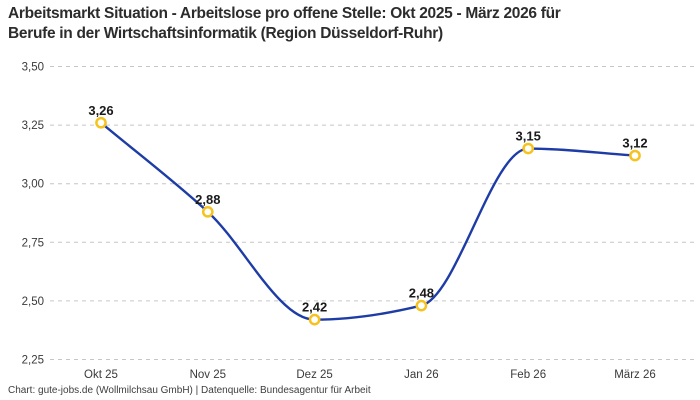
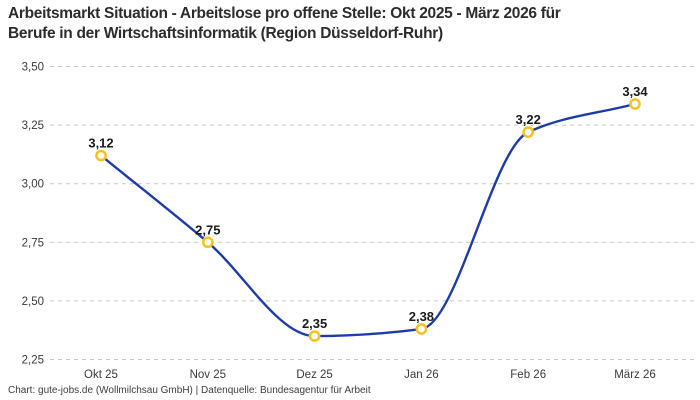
Okt 25: 3,26 -> 3,12
Nov 25: 2,88 -> 2,75
Dez 25: 2,42 -> 2,35
Jan 26: 2,48 -> 2,38
Feb 26: 3,15 -> 3,22
März 26: 3,12 -> 3,34
